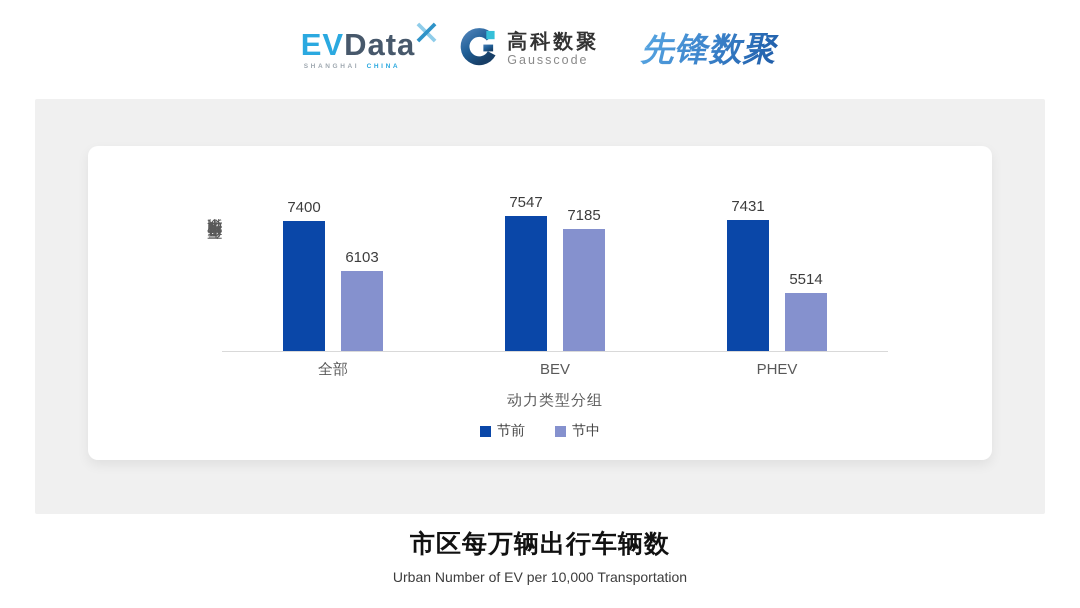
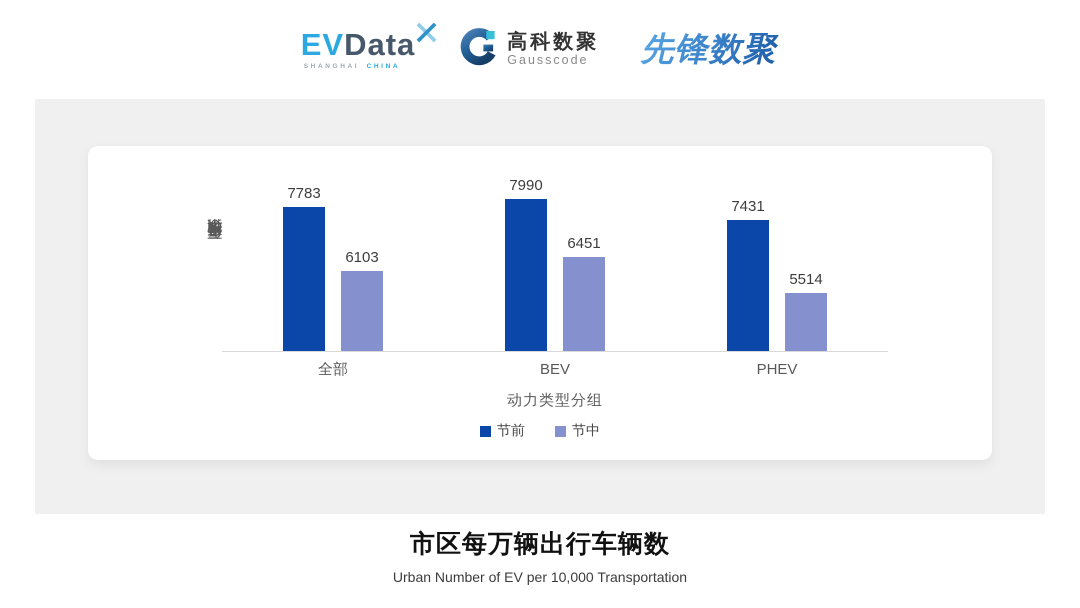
节前/全部: 7400 -> 7783
节前/BEV: 7547 -> 7990
节中/BEV: 7185 -> 6451
